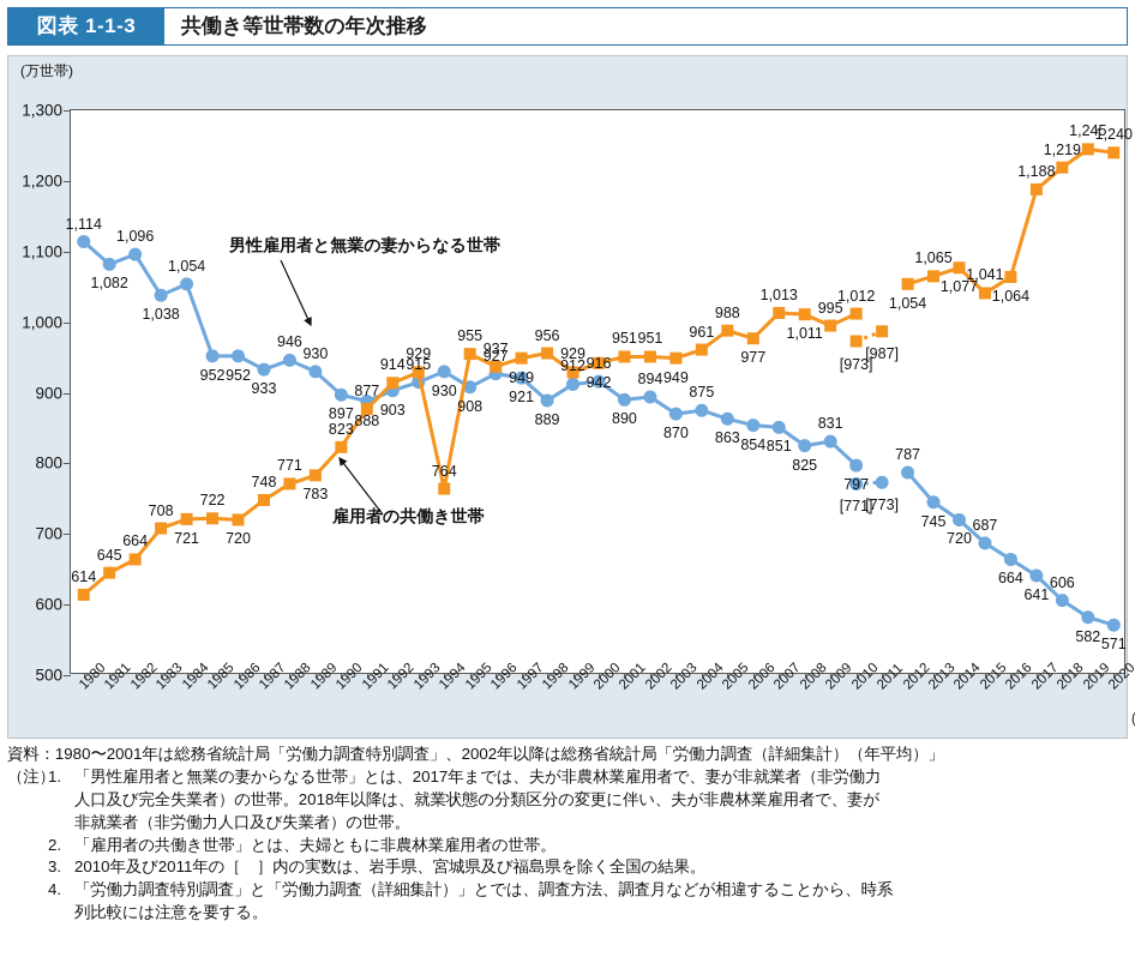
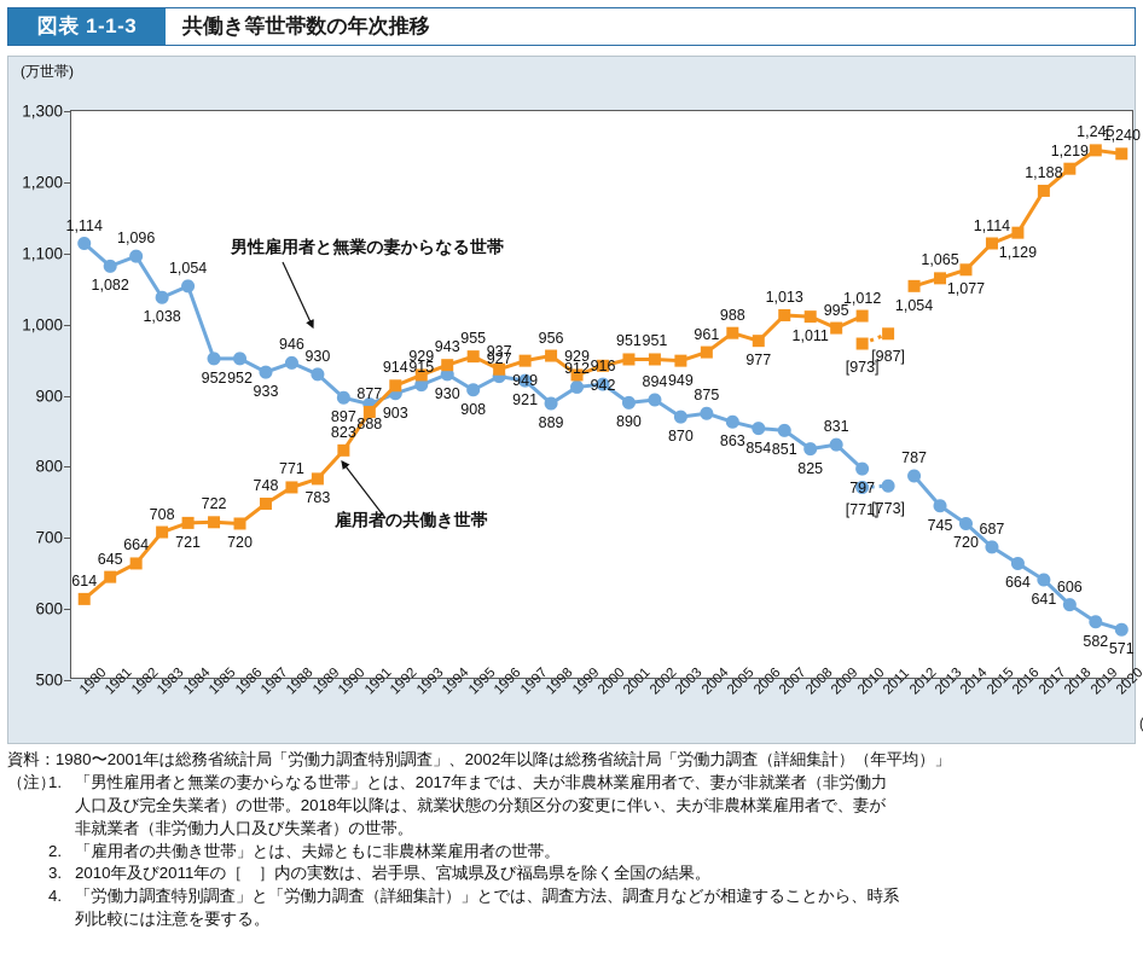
雇用者の共働き世帯/1994: 764 -> 943
雇用者の共働き世帯/2015: 1,041 -> 1,114
雇用者の共働き世帯/2016: 1,064 -> 1,129
